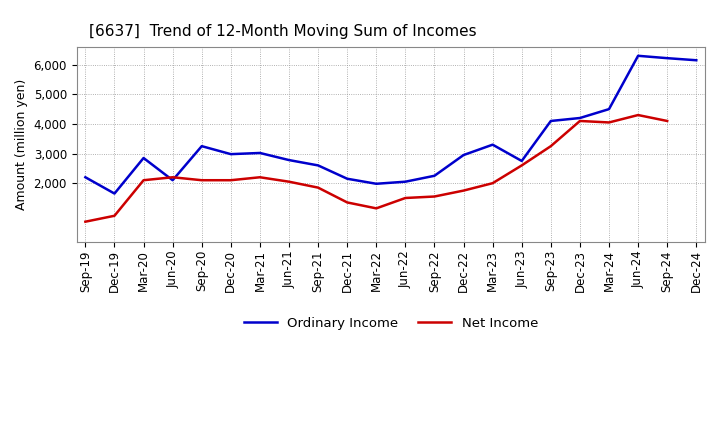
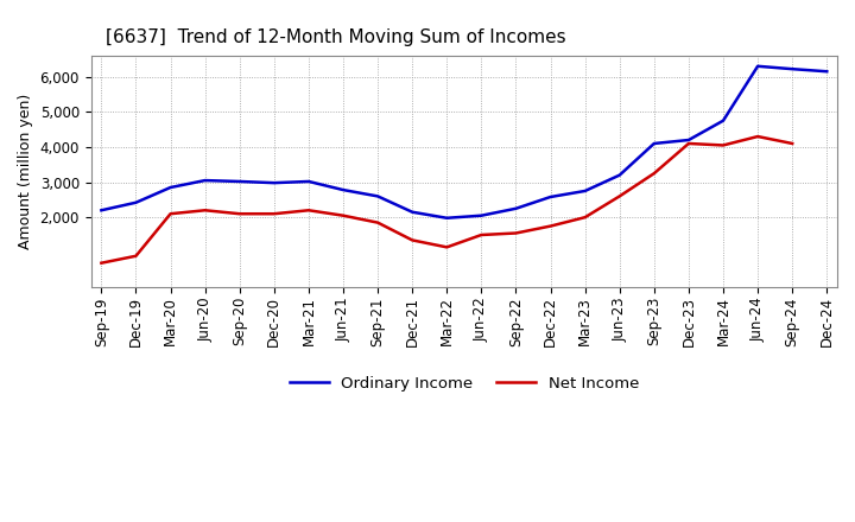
Ordinary Income/Dec-19: 1,650 -> 2,420
Ordinary Income/Jun-20: 2,100 -> 3,050
Ordinary Income/Sep-20: 3,250 -> 3,020
Ordinary Income/Dec-22: 2,950 -> 2,580
Ordinary Income/Mar-23: 3,300 -> 2,750
Ordinary Income/Jun-23: 2,750 -> 3,200
Ordinary Income/Mar-24: 4,500 -> 4,750
